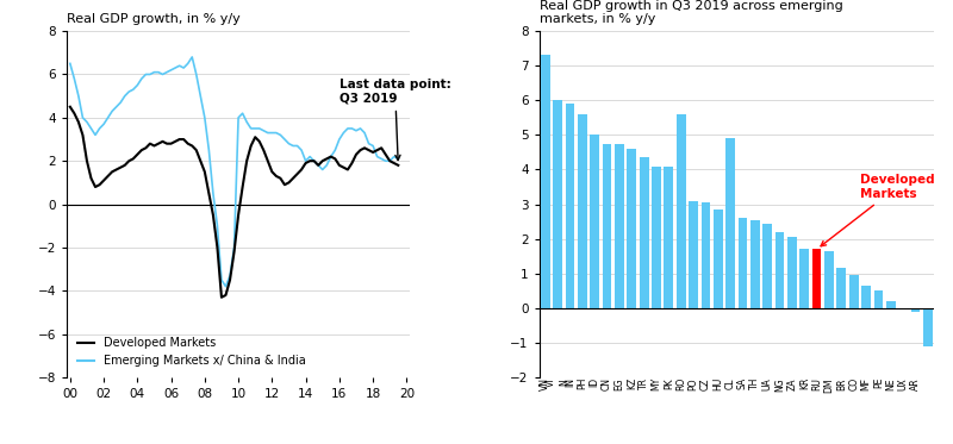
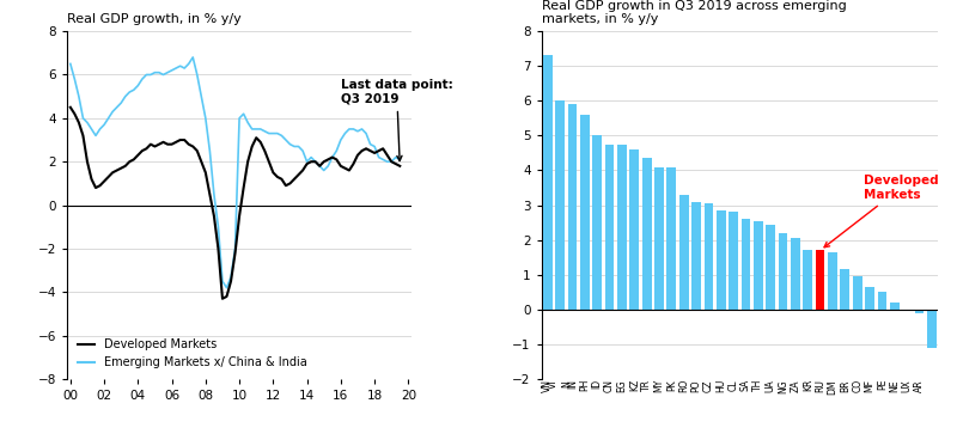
Real GDP growth in Q3 2019 across emerging markets, in % y/y/RO: 5.60 -> 3.30
Real GDP growth in Q3 2019 across emerging markets, in % y/y/CL: 4.90 -> 2.80
